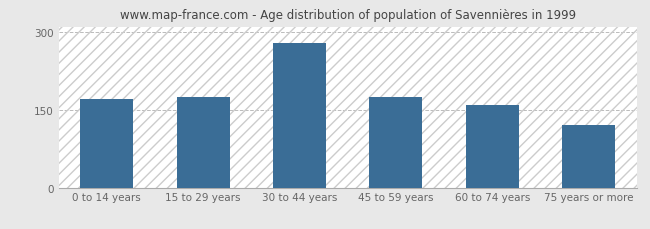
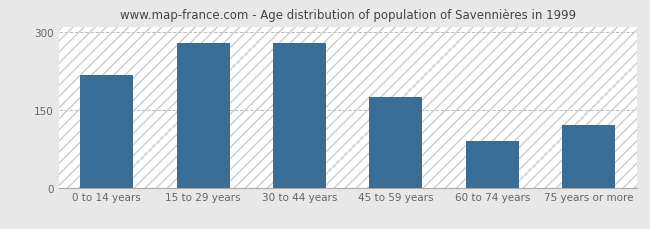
0 to 14 years: 170 -> 216
15 to 29 years: 175 -> 278
60 to 74 years: 160 -> 90
